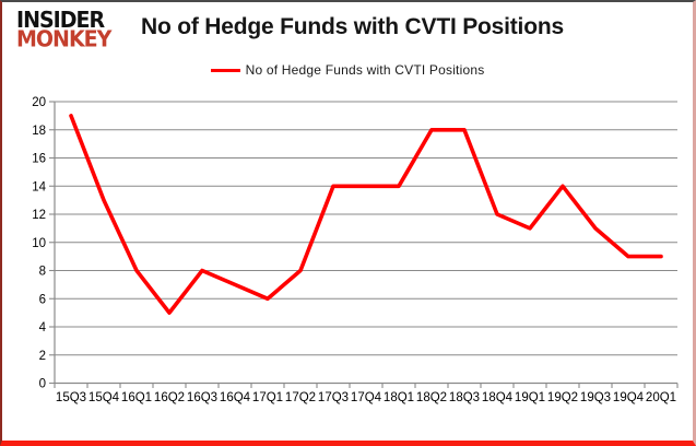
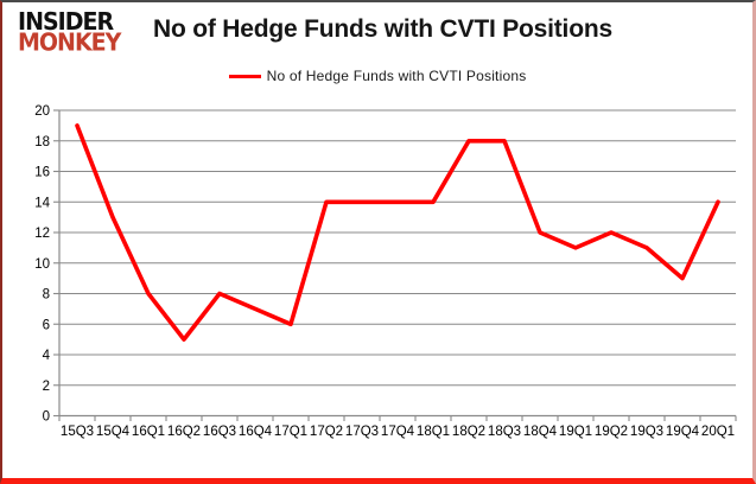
17Q2: 8 -> 14
19Q2: 14 -> 12
20Q1: 9 -> 14
